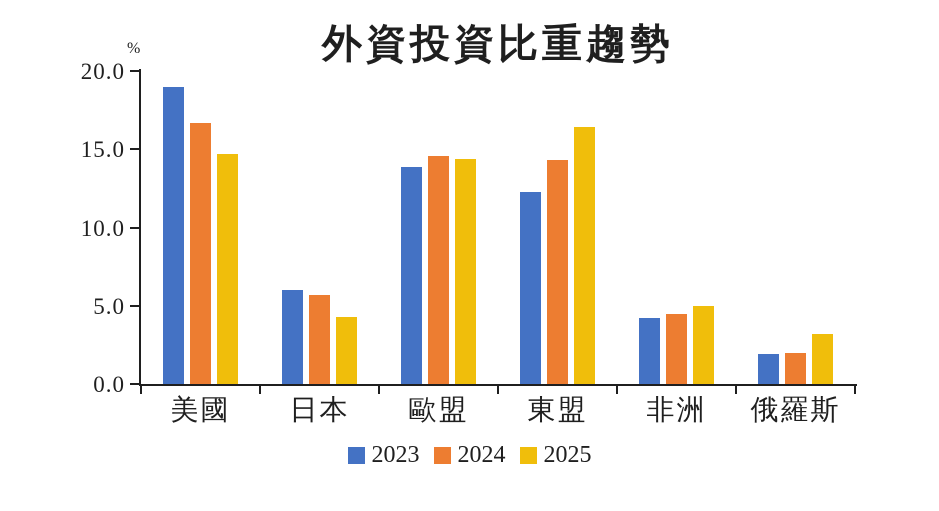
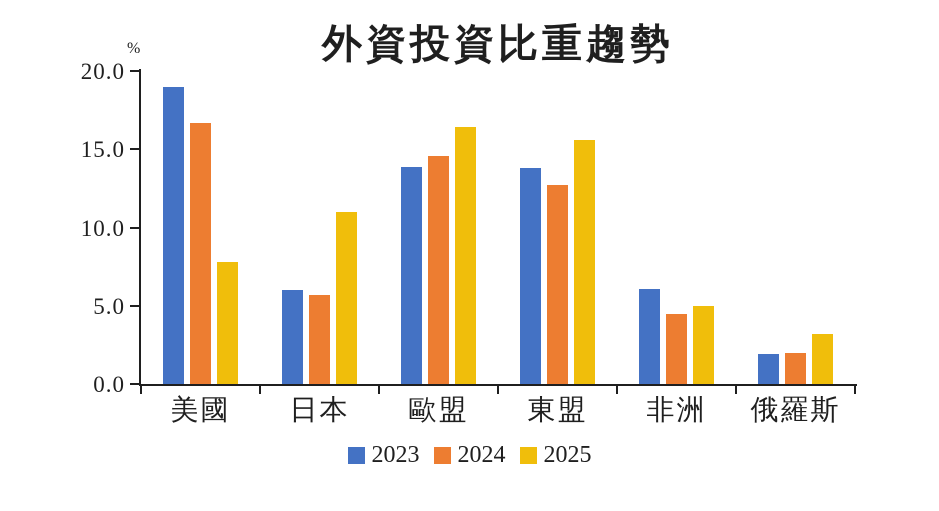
2025/美國: 14.7 -> 7.8
2025/日本: 4.3 -> 11.0
2025/歐盟: 14.4 -> 16.4
2023/東盟: 12.3 -> 13.8
2024/東盟: 14.3 -> 12.7
2025/東盟: 16.4 -> 15.6
2023/非洲: 4.2 -> 6.1
